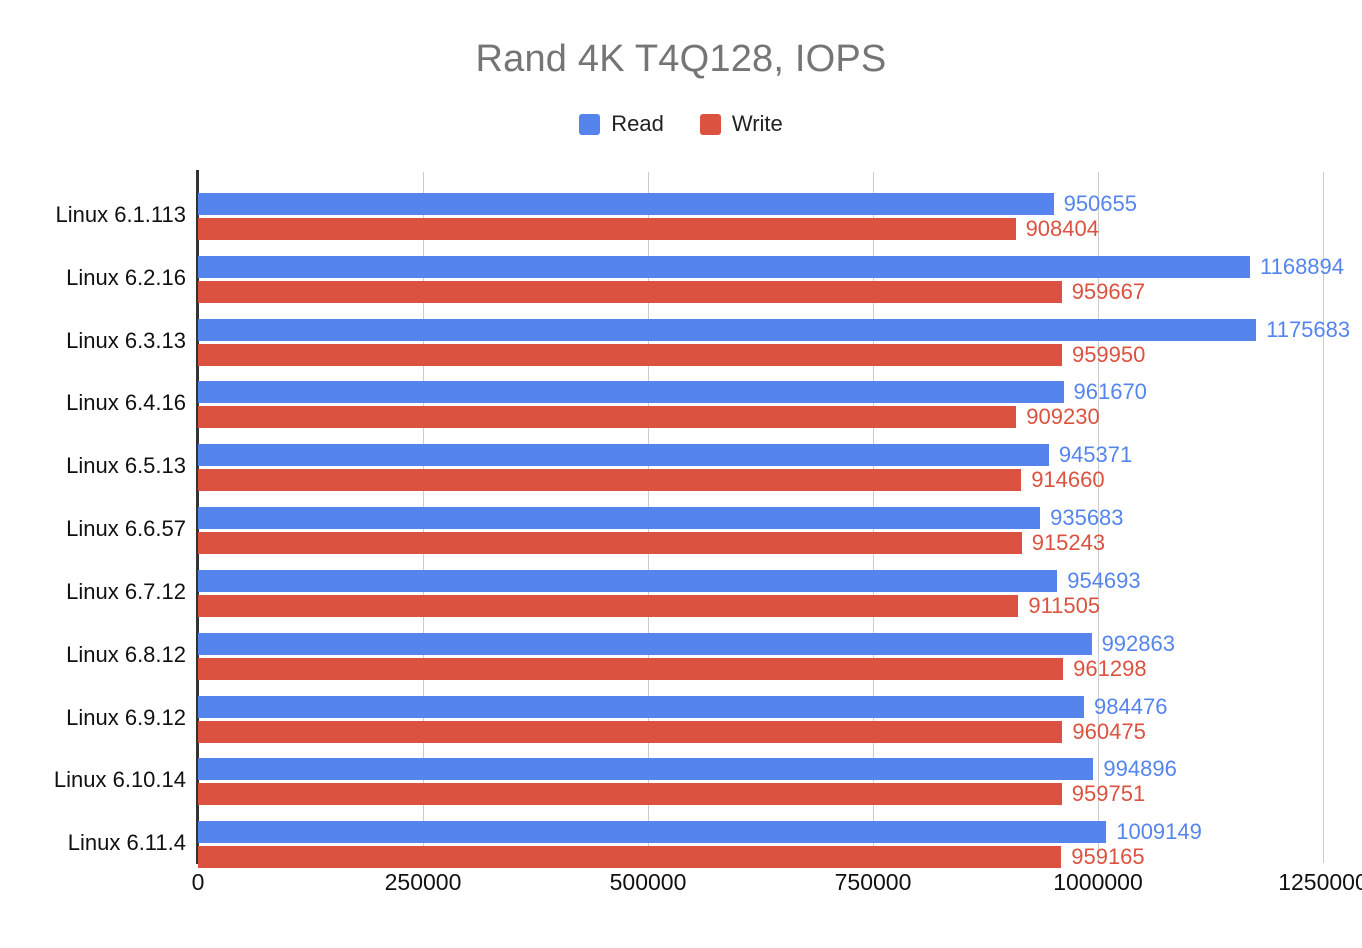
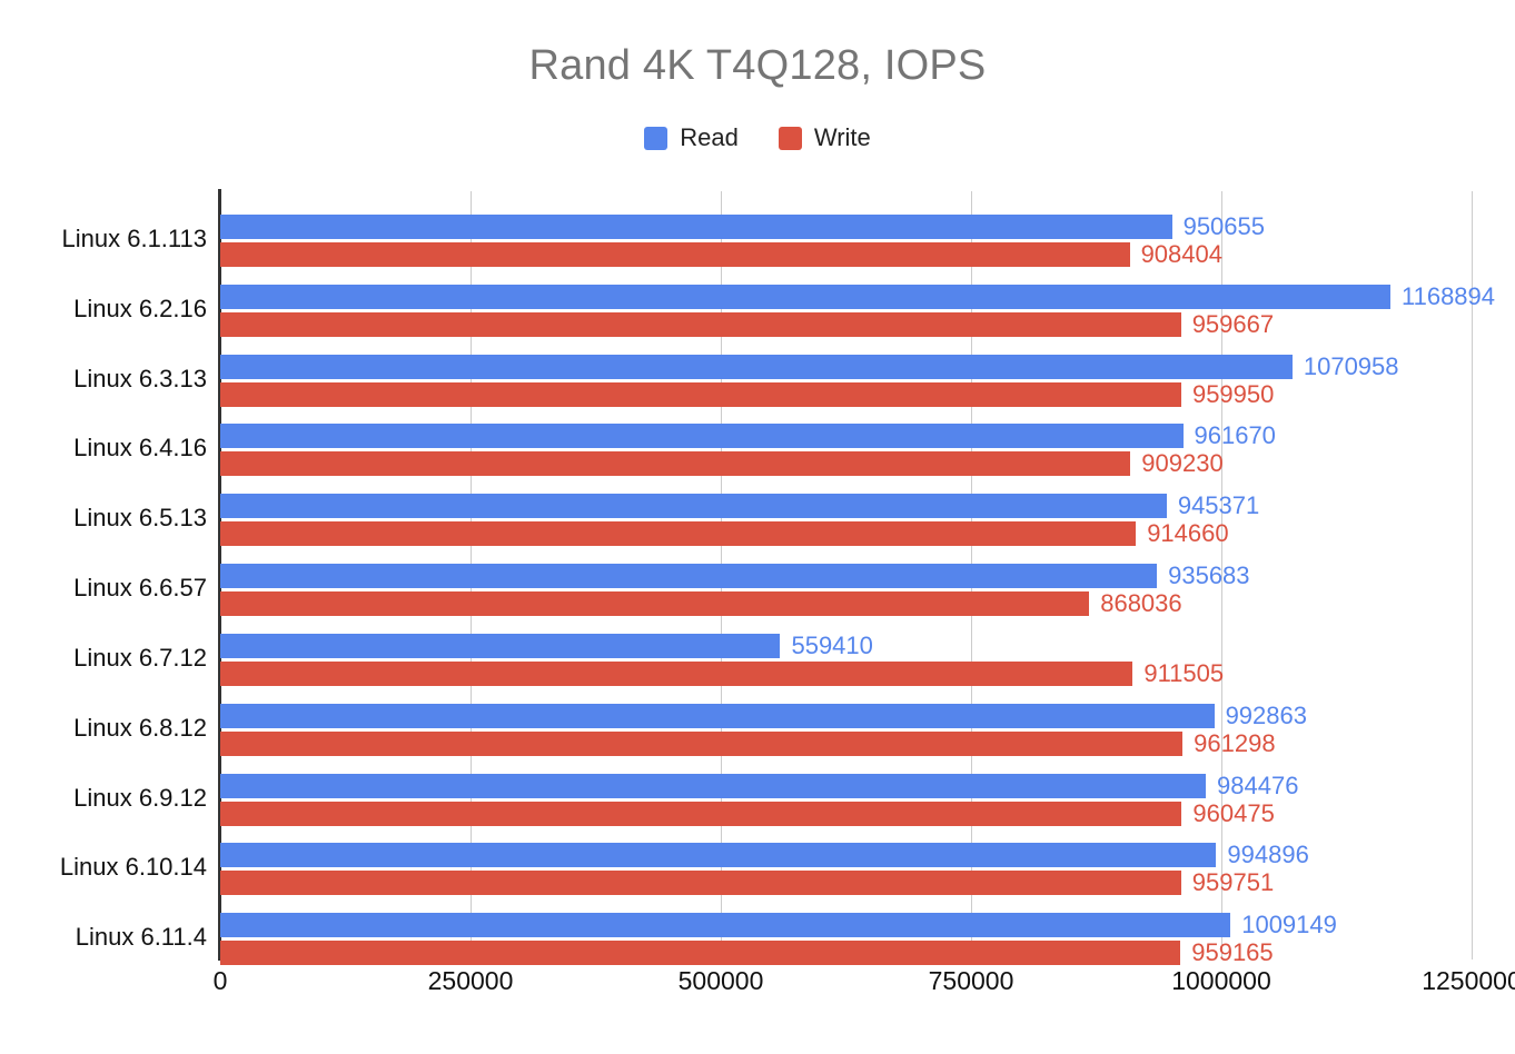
Read/Linux 6.3.13: 1175683 -> 1070958
Write/Linux 6.6.57: 915243 -> 868036
Read/Linux 6.7.12: 954693 -> 559410
